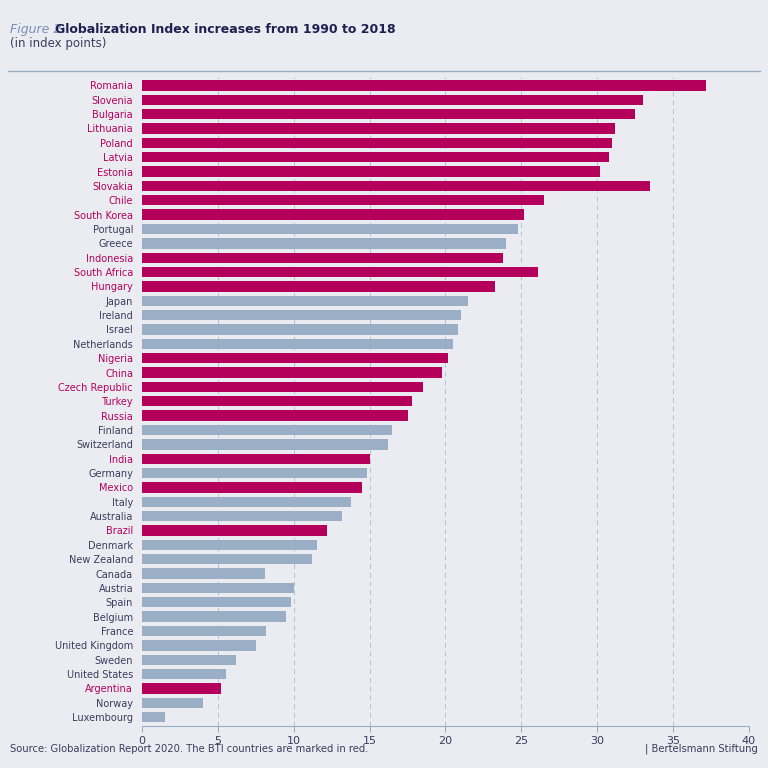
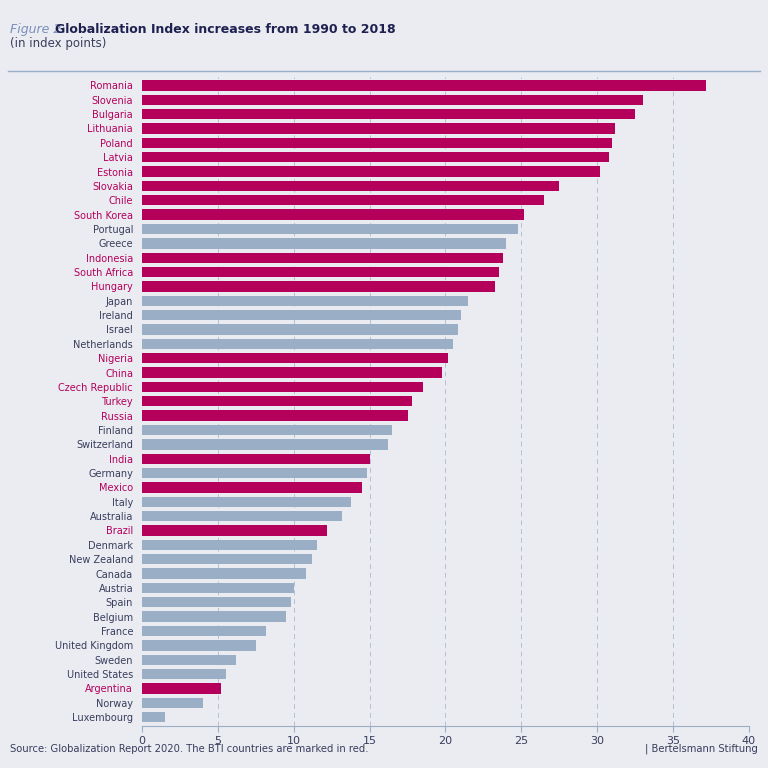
Slovakia: 33.5 -> 27.5
South Africa: 26.1 -> 23.5
Canada: 8.1 -> 10.8
